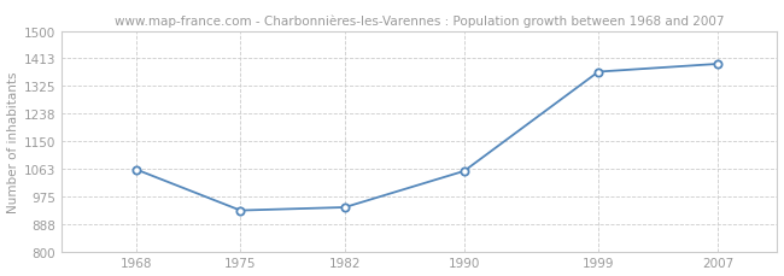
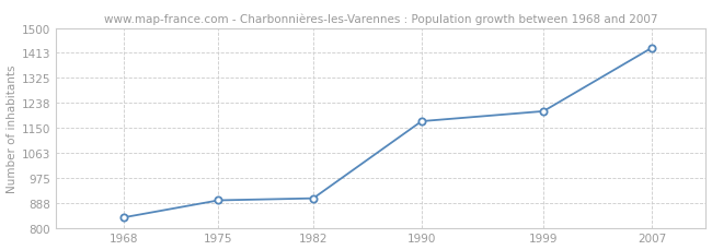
1968: 1060 -> 836
1975: 930 -> 896
1982: 940 -> 903
1990: 1055 -> 1173
1999: 1370 -> 1208
2007: 1395 -> 1430
